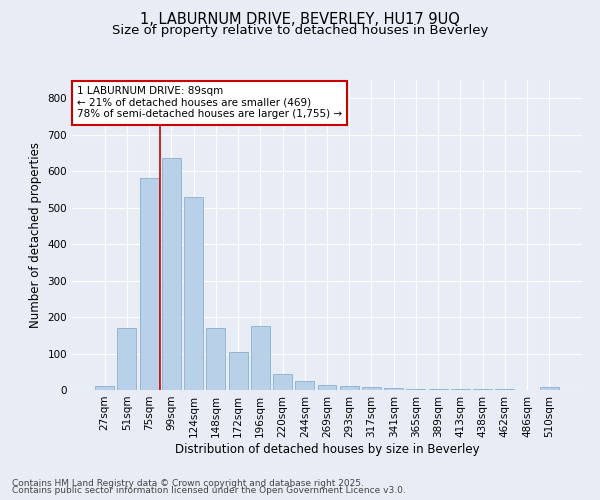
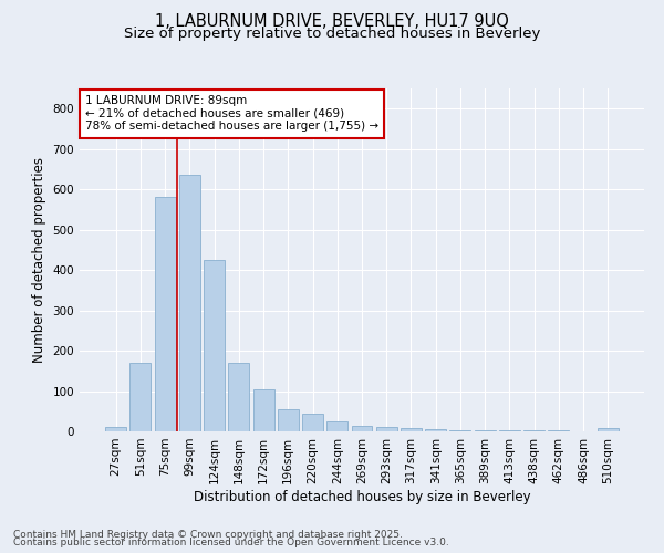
124sqm: 530 -> 425
196sqm: 175 -> 55
